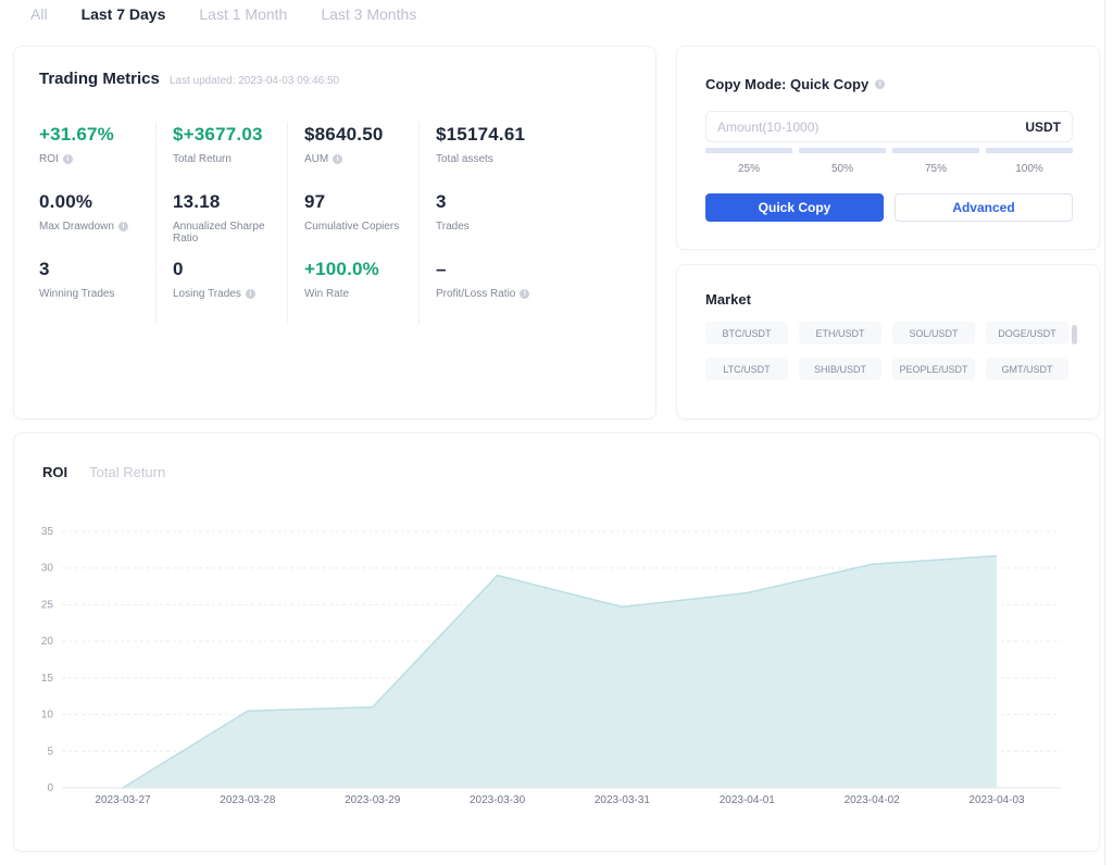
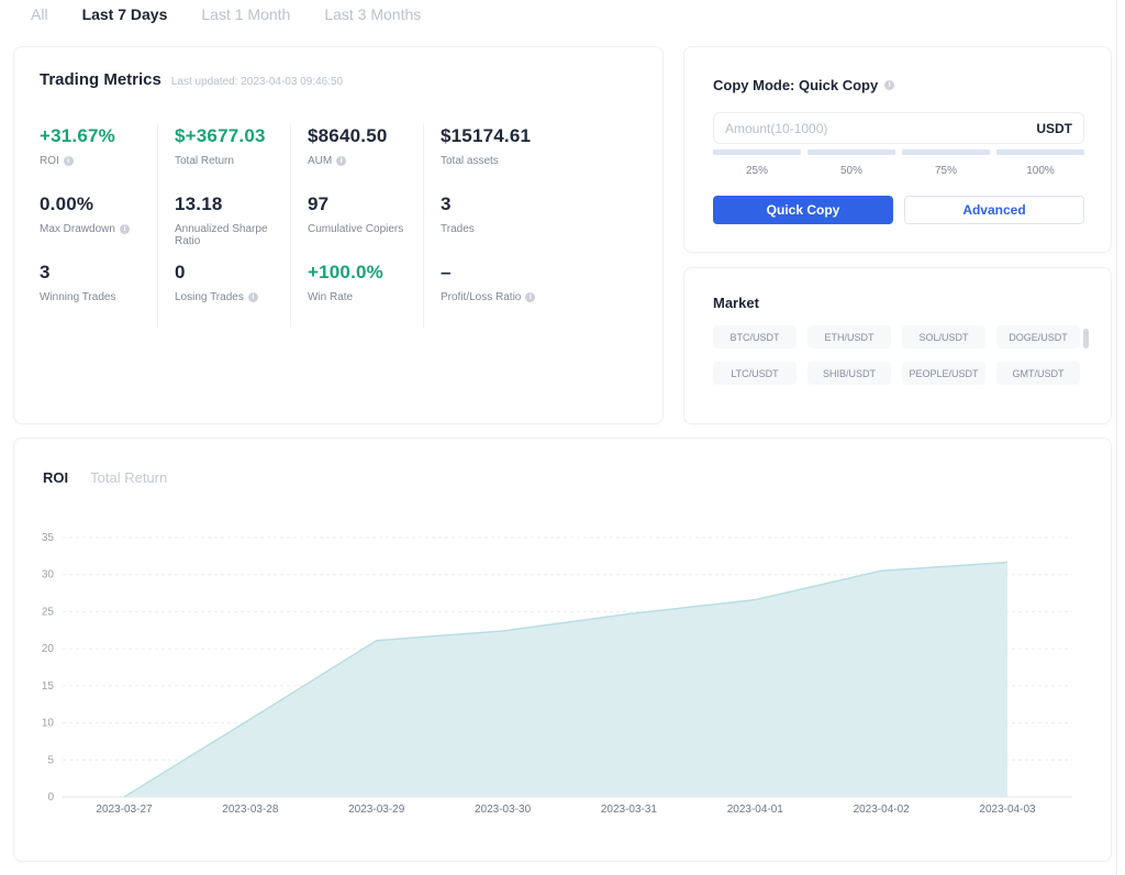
2023-03-29: 11 -> 21
2023-03-30: 29 -> 22
